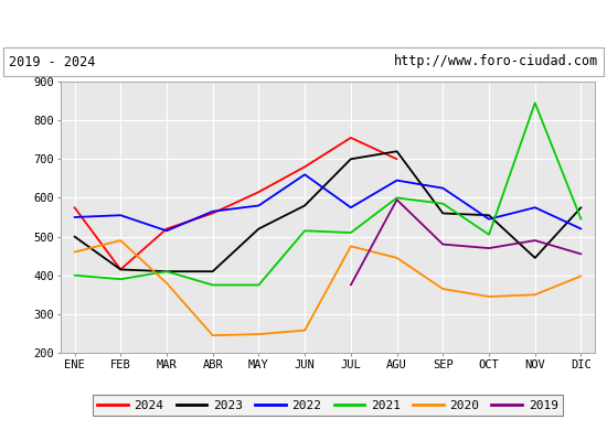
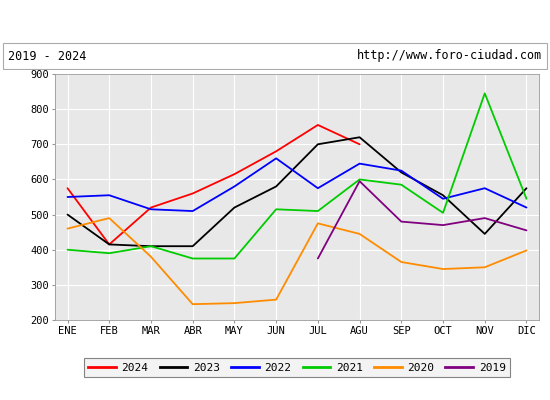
2022/ABR: 565 -> 510
2023/SEP: 560 -> 620
